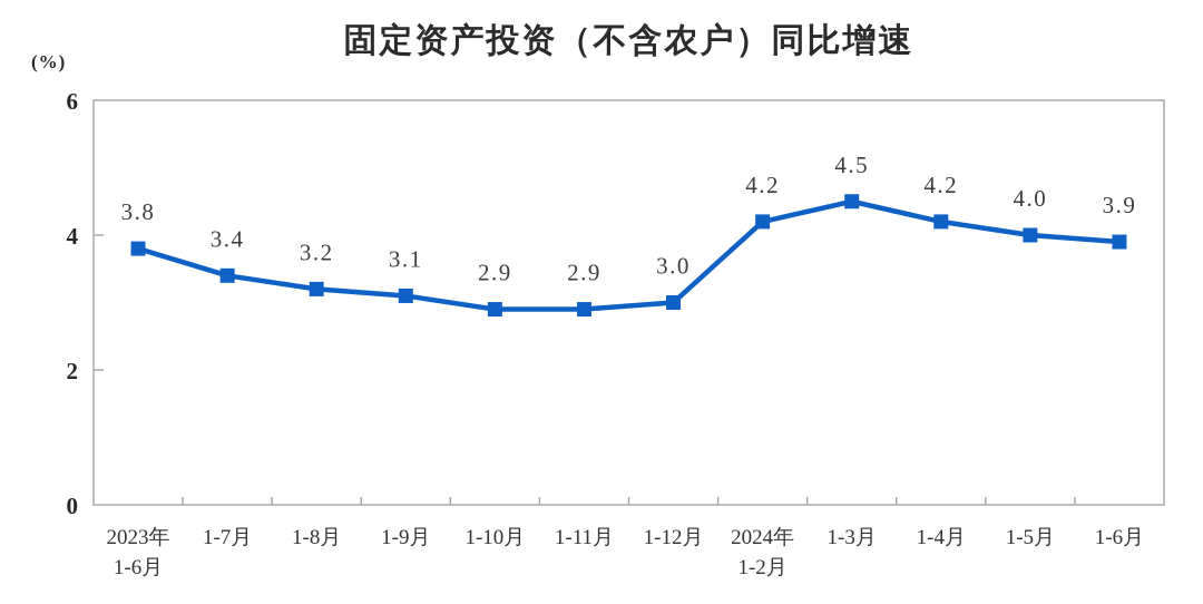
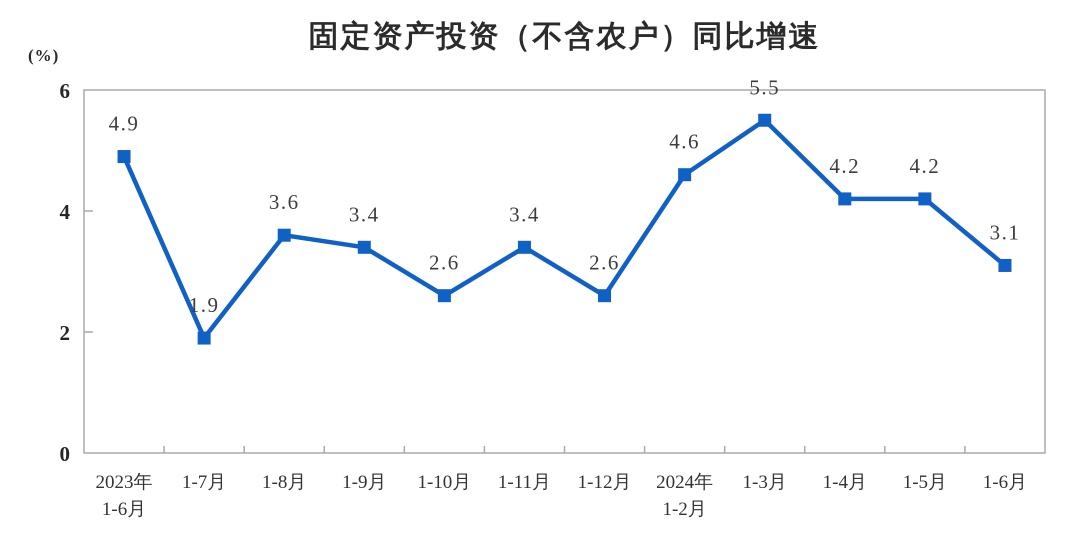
2023年 1-6月: 3.8 -> 4.9
1-7月: 3.4 -> 1.9
1-8月: 3.2 -> 3.6
1-9月: 3.1 -> 3.4
1-10月: 2.9 -> 2.6
1-11月: 2.9 -> 3.4
1-12月: 3.0 -> 2.6
2024年 1-2月: 4.2 -> 4.6
1-3月: 4.5 -> 5.5
1-5月: 4.0 -> 4.2
1-6月: 3.9 -> 3.1
